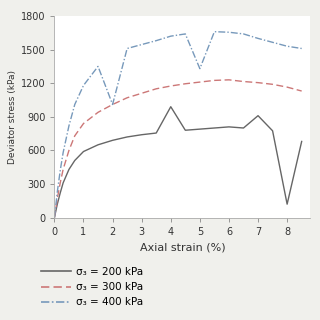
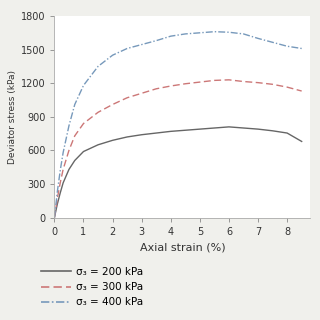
σ₃ = 400 kPa/2: 1010 -> 1450
σ₃ = 200 kPa/4: 990 -> 770
σ₃ = 400 kPa/5: 1330 -> 1650
σ₃ = 200 kPa/7: 910 -> 790
σ₃ = 200 kPa/8: 120 -> 760
